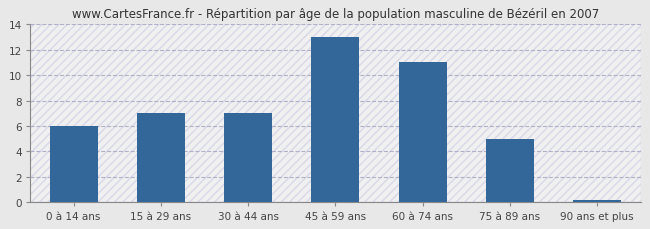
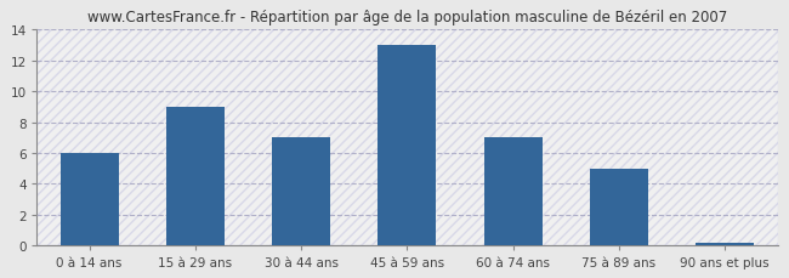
15 à 29 ans: 7.0 -> 9.0
60 à 74 ans: 11.0 -> 7.0
